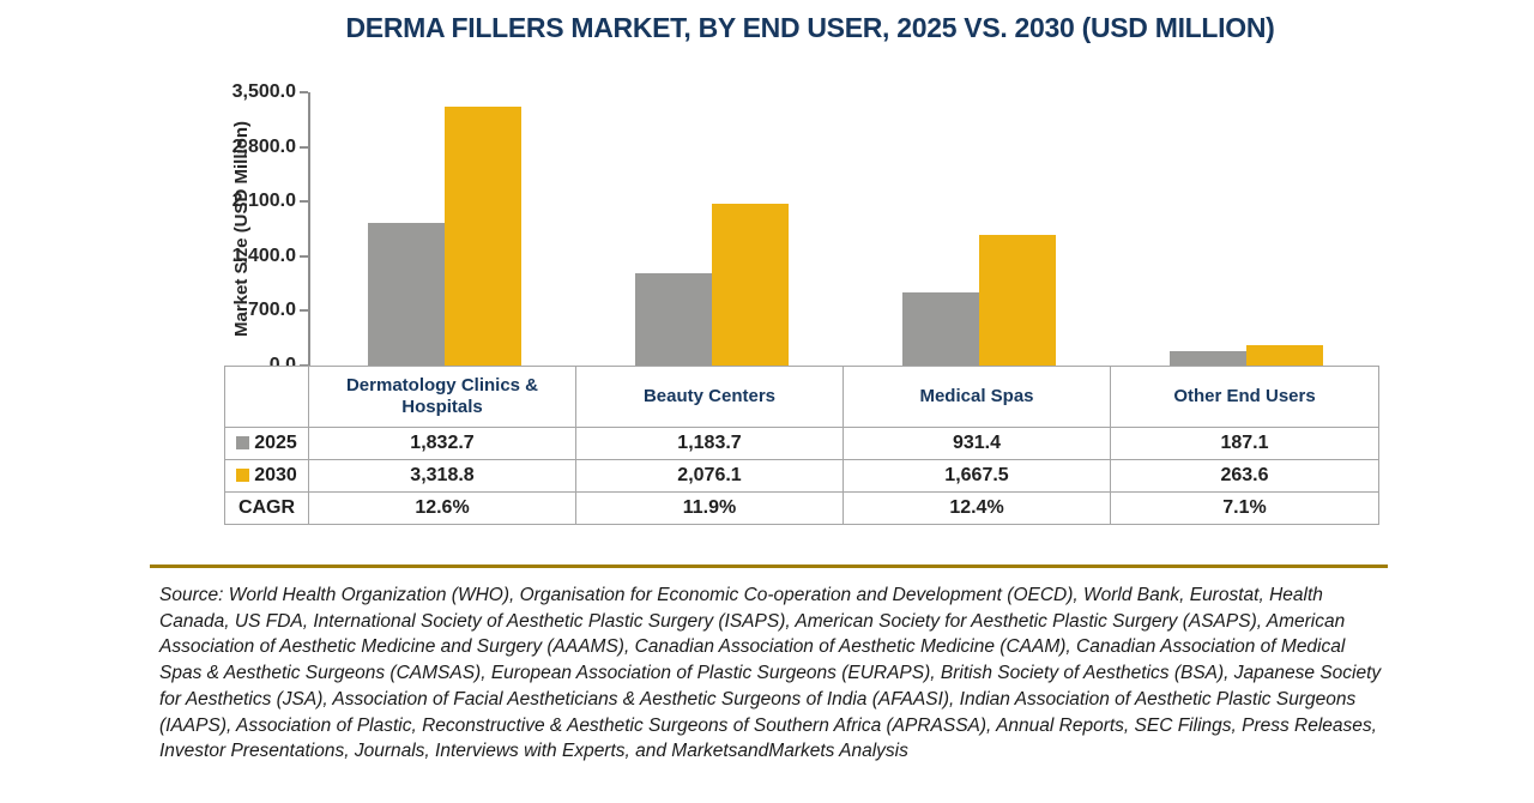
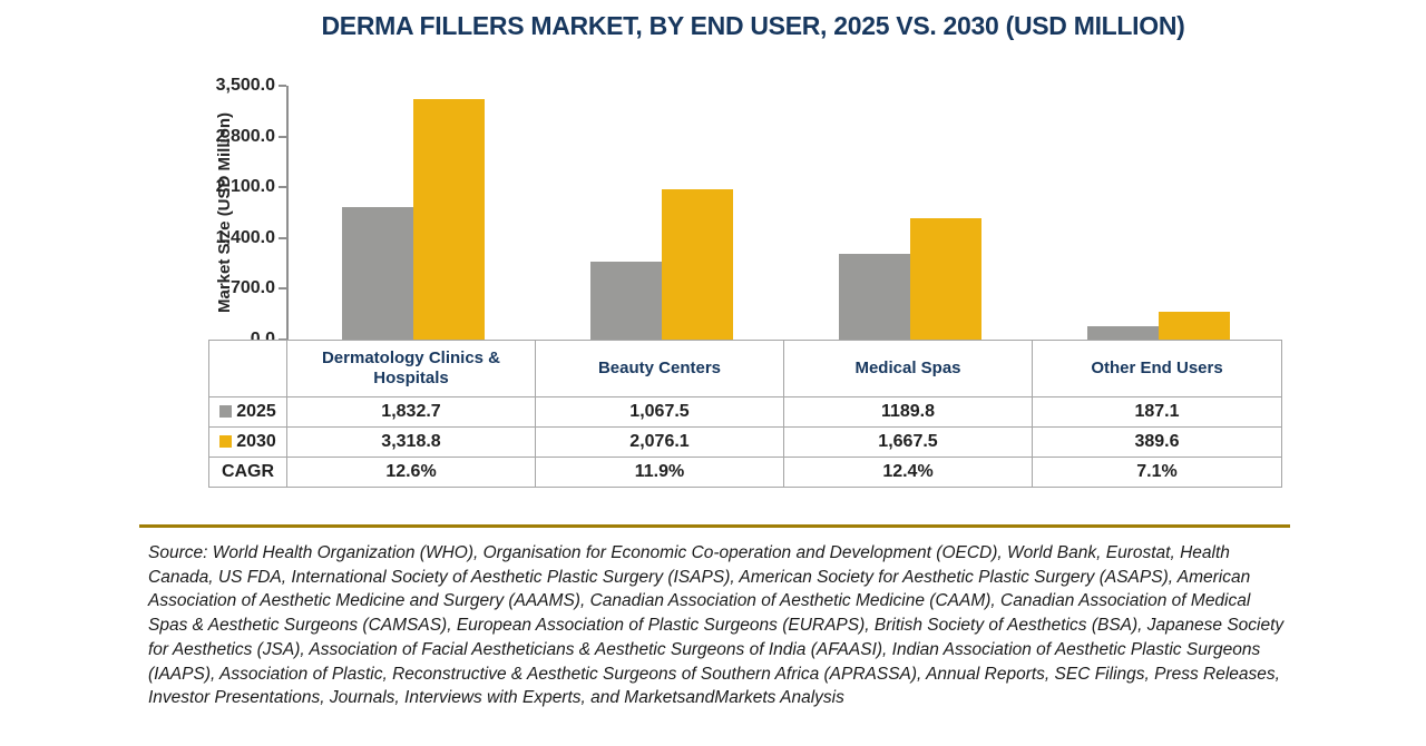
2025/Beauty Centers: 1,183.7 -> 1,067.5
2025/Medical Spas: 931.4 -> 1189.8
2030/Other End Users: 263.6 -> 389.6
